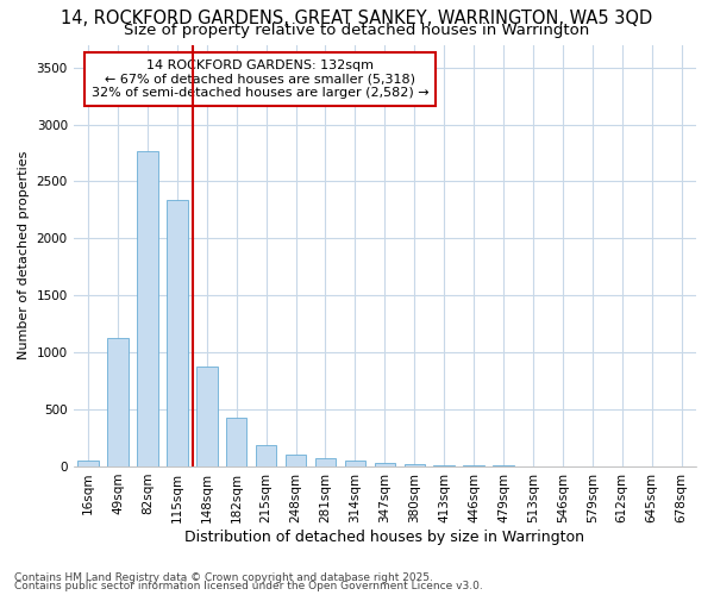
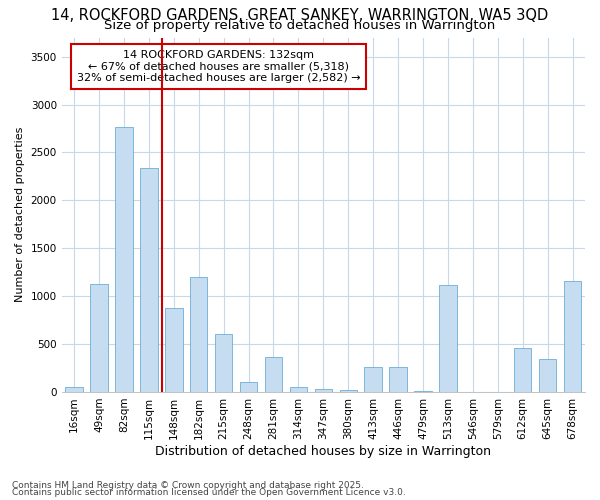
182sqm: 430 -> 1200
215sqm: 190 -> 600
281sqm: 80 -> 360
413sqm: 20 -> 260
446sqm: 10 -> 260
513sqm: 0 -> 1120
612sqm: 0 -> 460
645sqm: 0 -> 340
678sqm: 0 -> 1160
